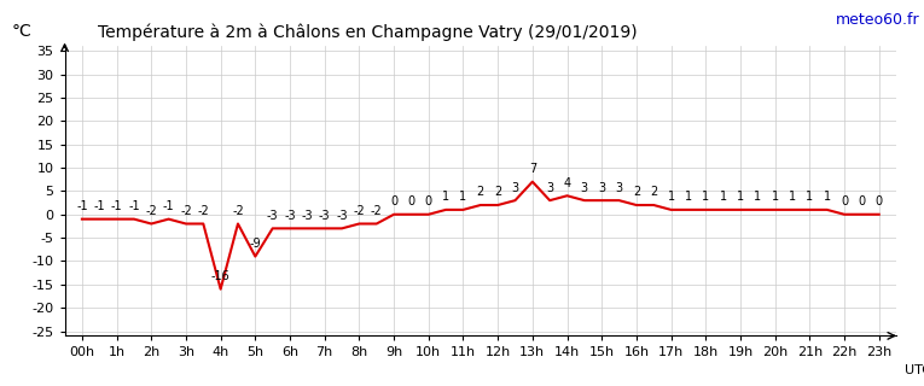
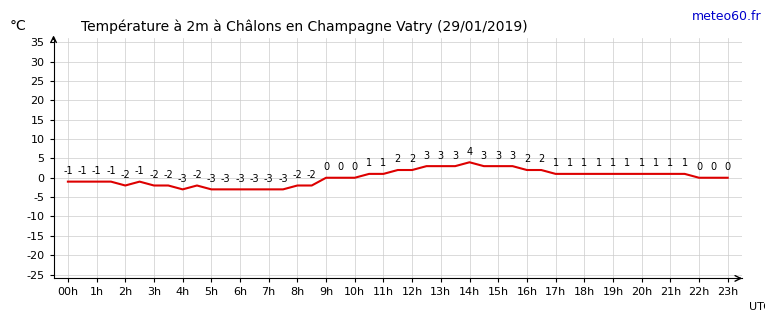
4h: -16 -> -3
5h: -9 -> -3
13h: 7 -> 3
